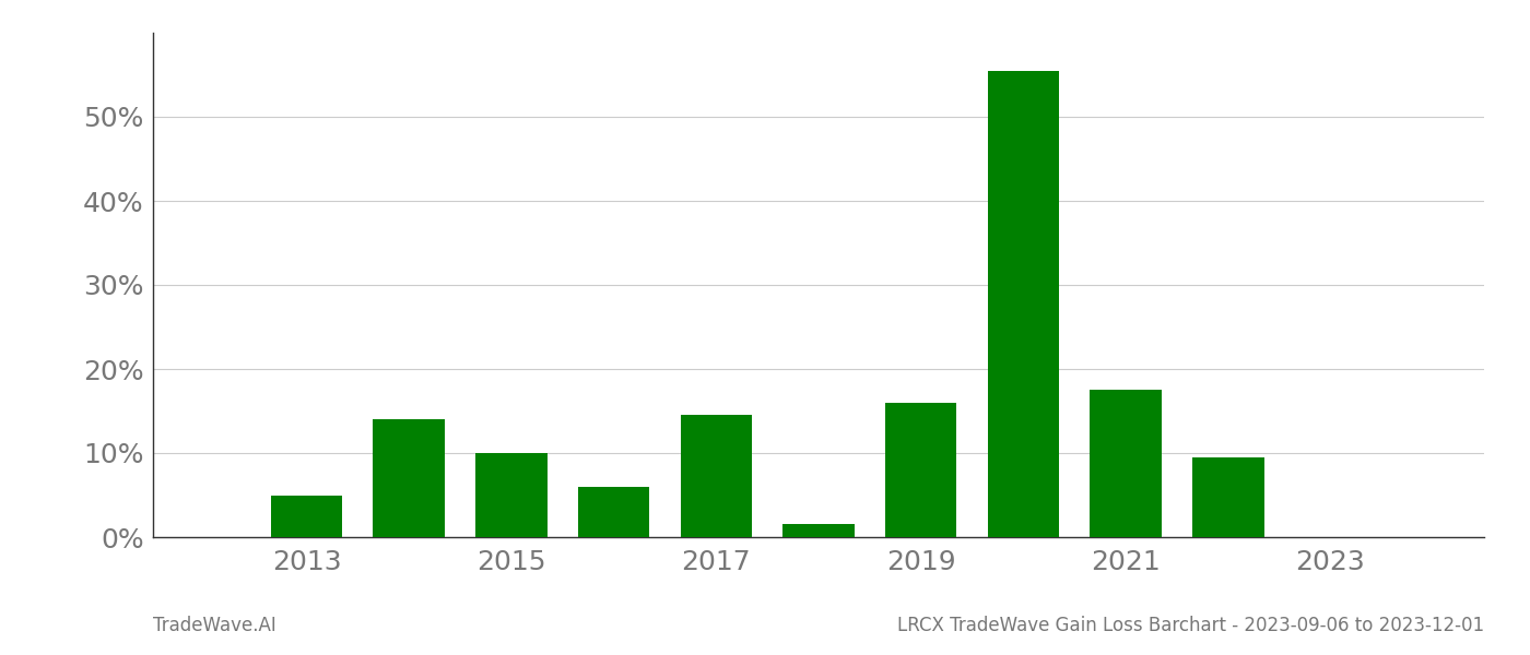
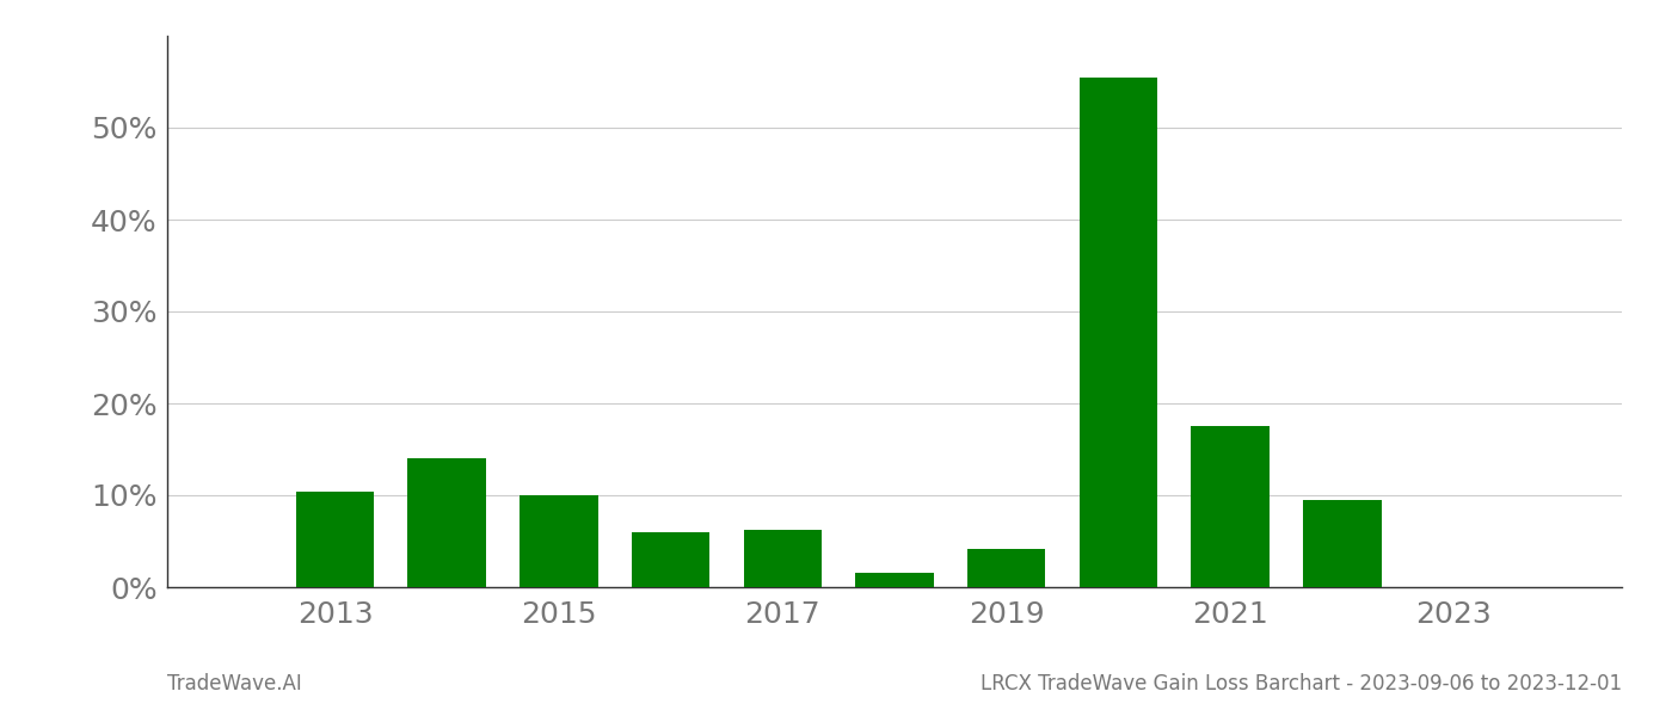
2013: 5.0% -> 10.4%
2017: 14.5% -> 6.2%
2019: 16.0% -> 4.2%
